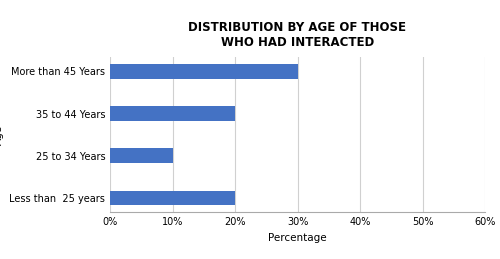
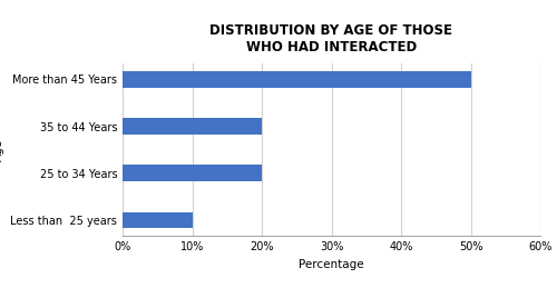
More than 45 Years: 30% -> 50%
25 to 34 Years: 10% -> 20%
Less than 25 years: 20% -> 10%
